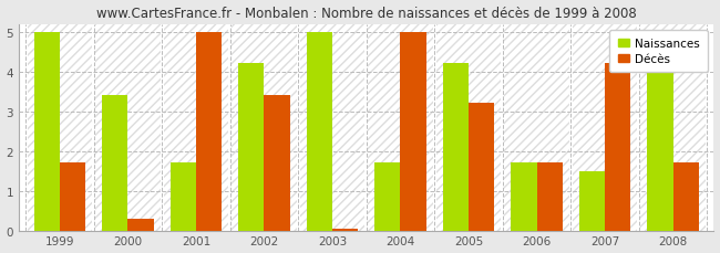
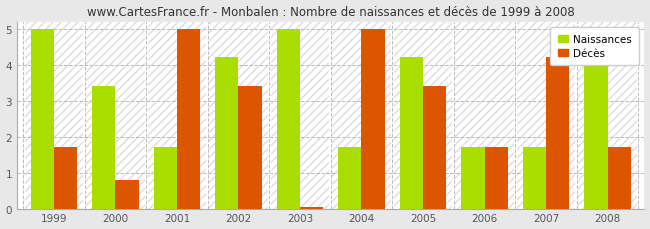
Décès/2000: 0.30 -> 0.80
Décès/2005: 3.20 -> 3.40
Naissances/2007: 1.5 -> 1.7
